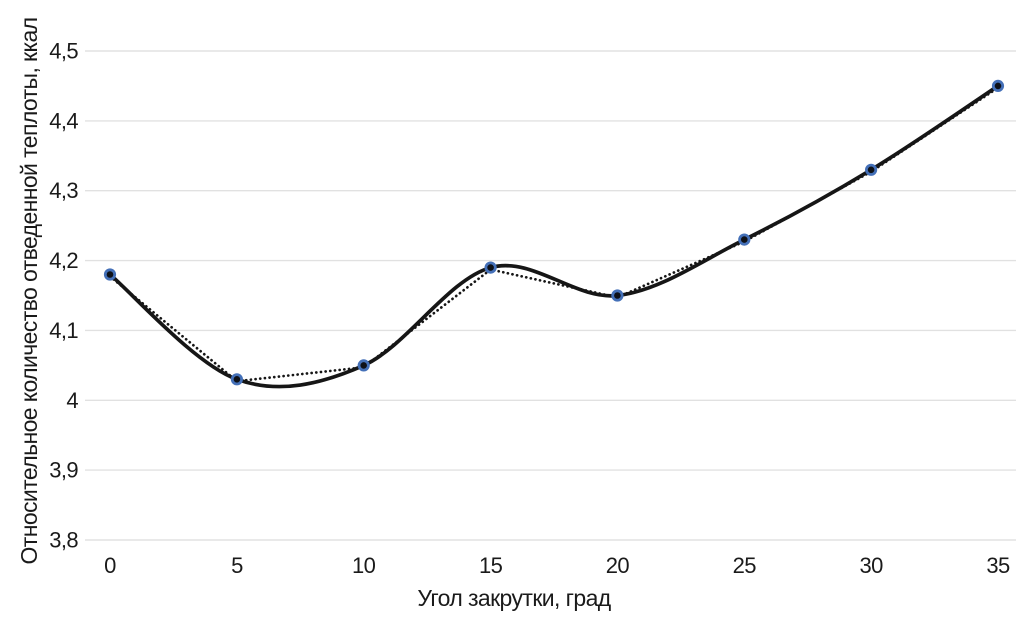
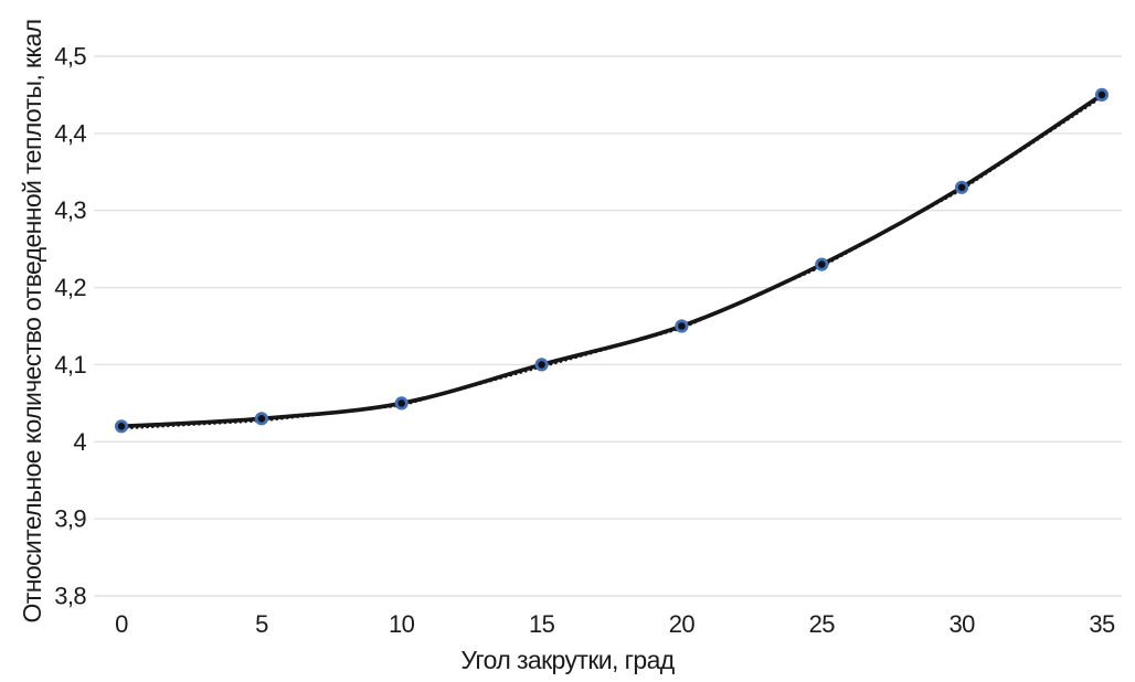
0: 4,18 -> 4,02
15: 4,19 -> 4,10
